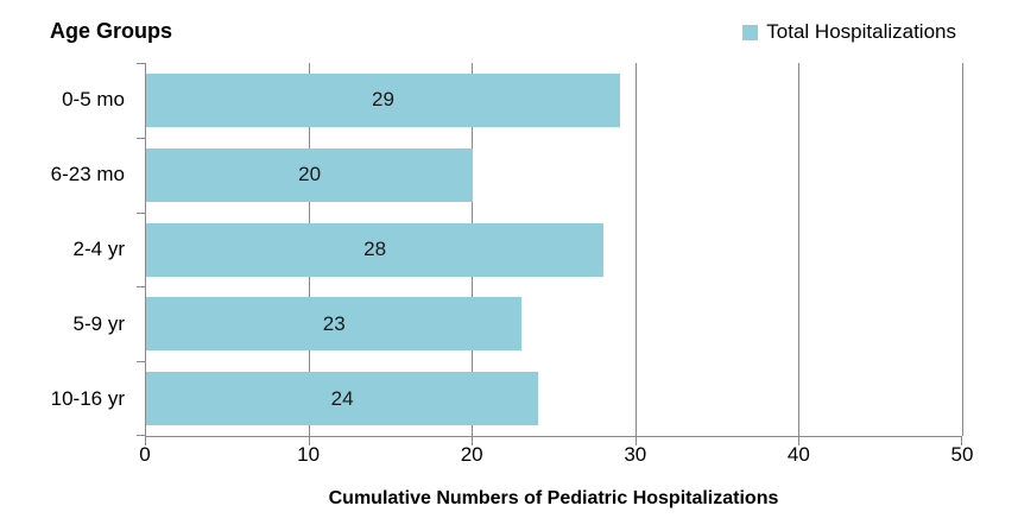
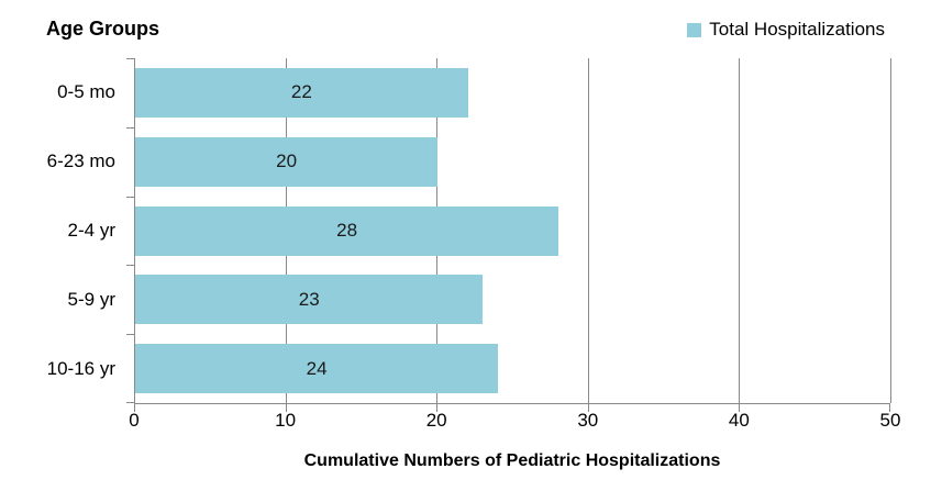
0-5 mo: 29 -> 22
